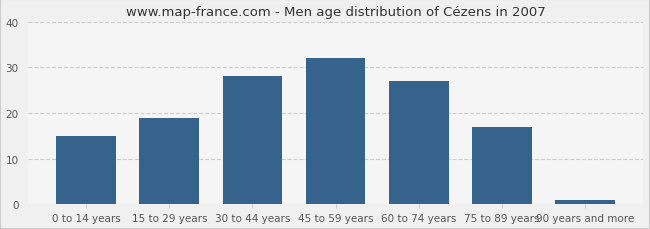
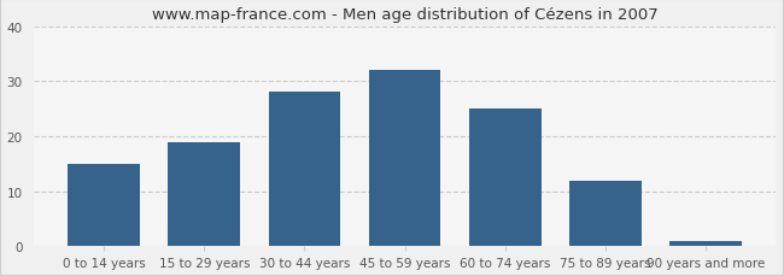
60 to 74 years: 27 -> 25
75 to 89 years: 17 -> 12
